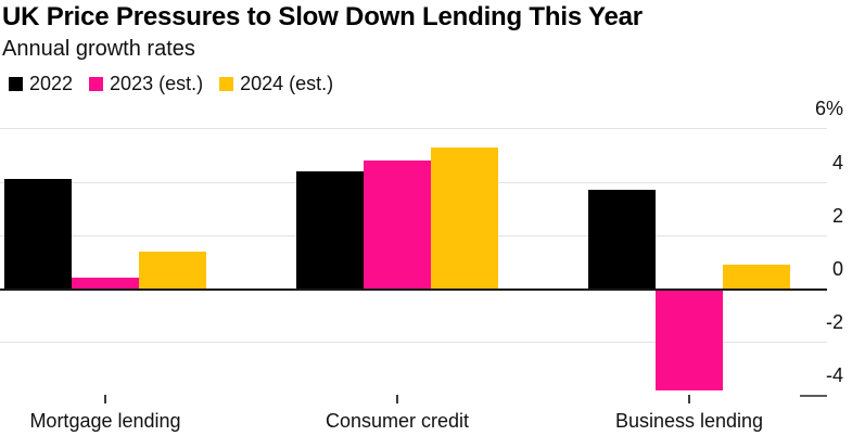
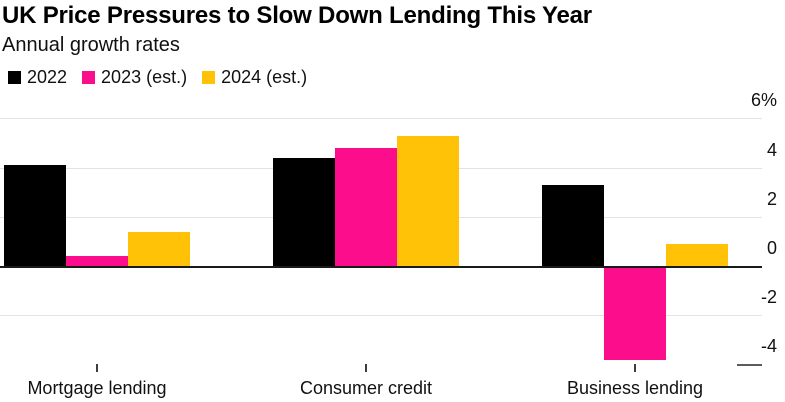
2022/Business lending: 3.7% -> 3.3%
